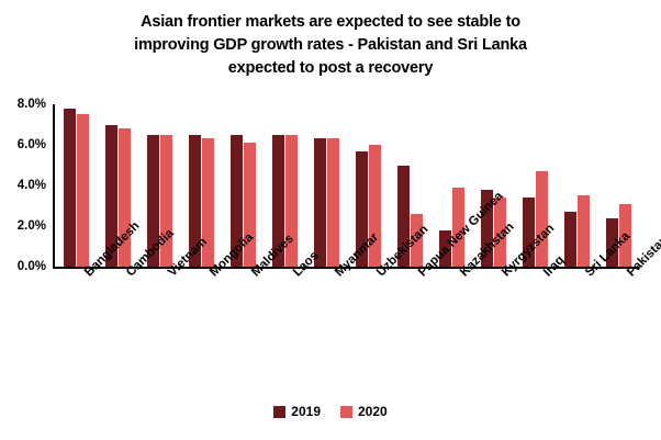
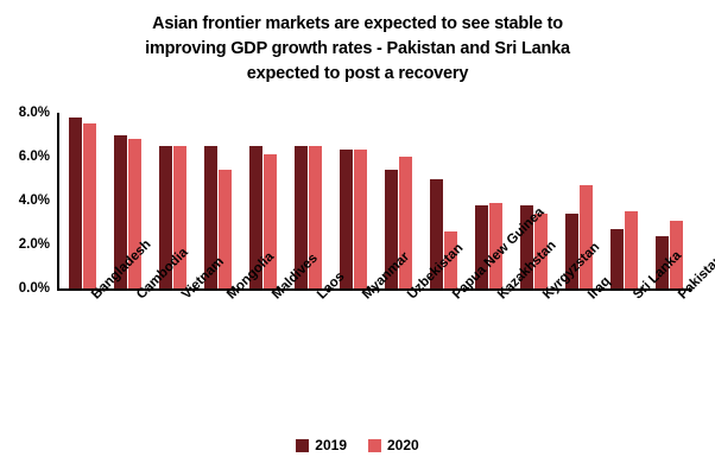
2020/Mongolia: 6.3% -> 5.4%
2019/Uzbekistan: 5.7% -> 5.4%
2019/Kazakhstan: 1.8% -> 3.8%
